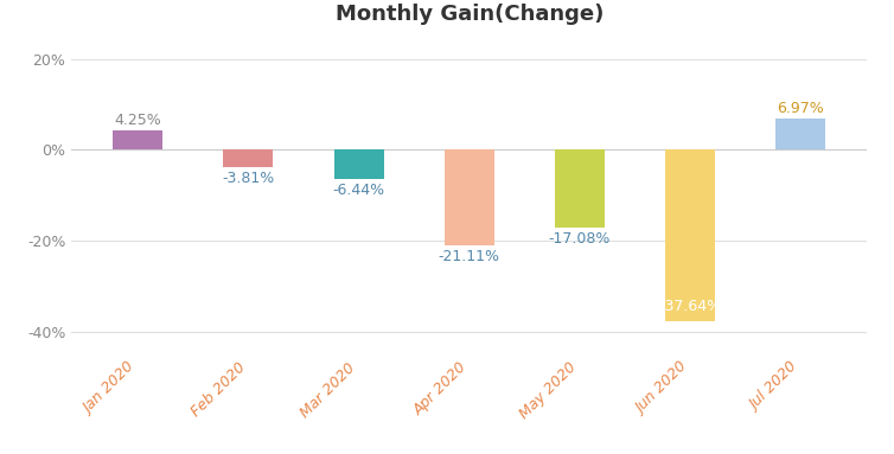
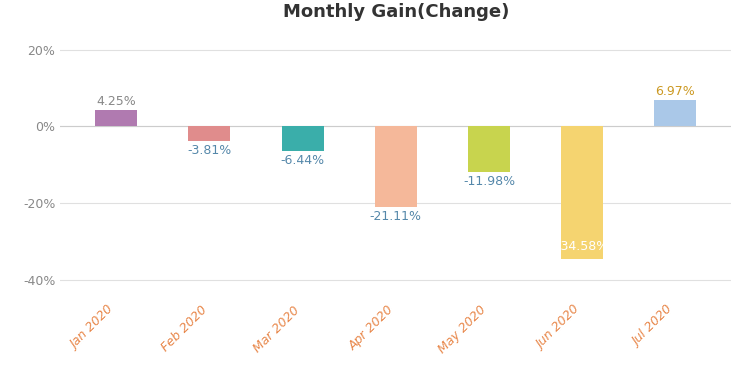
May 2020: -17.08% -> -11.98%
Jun 2020: -37.64% -> -34.58%
